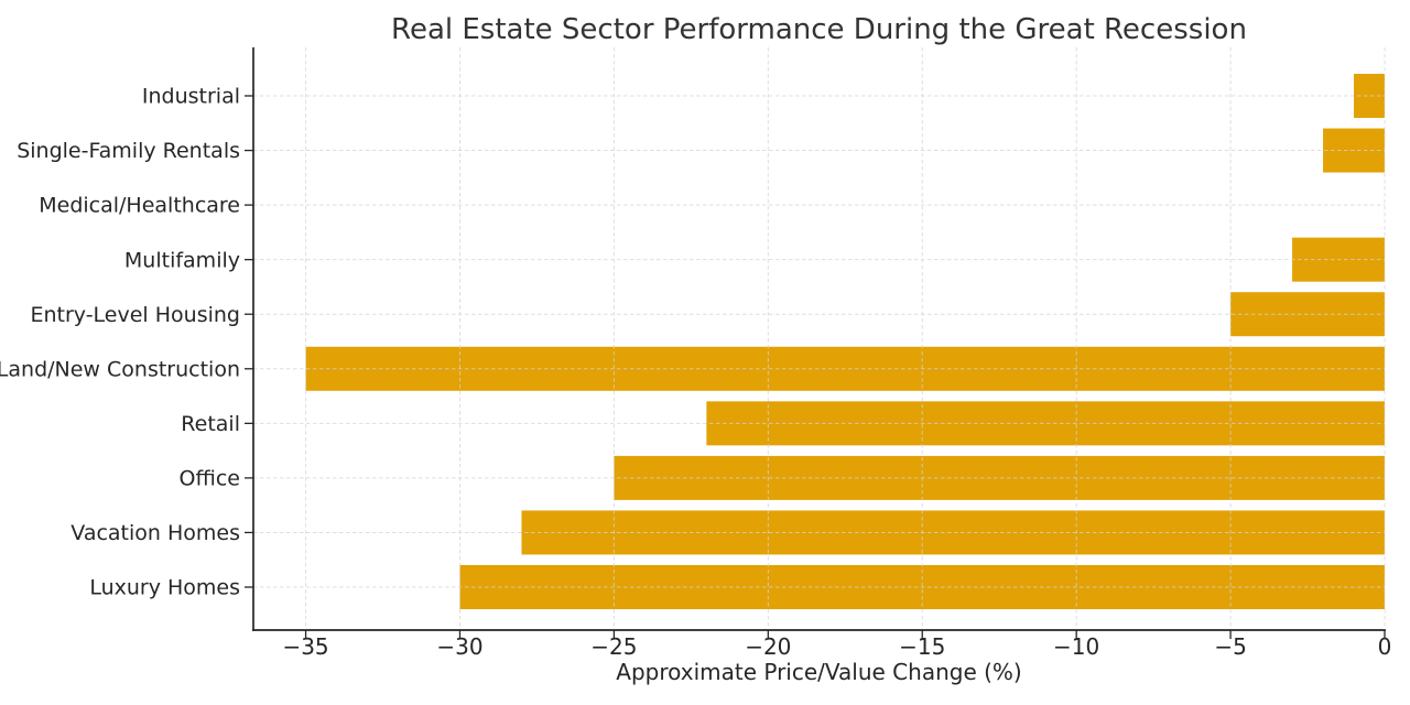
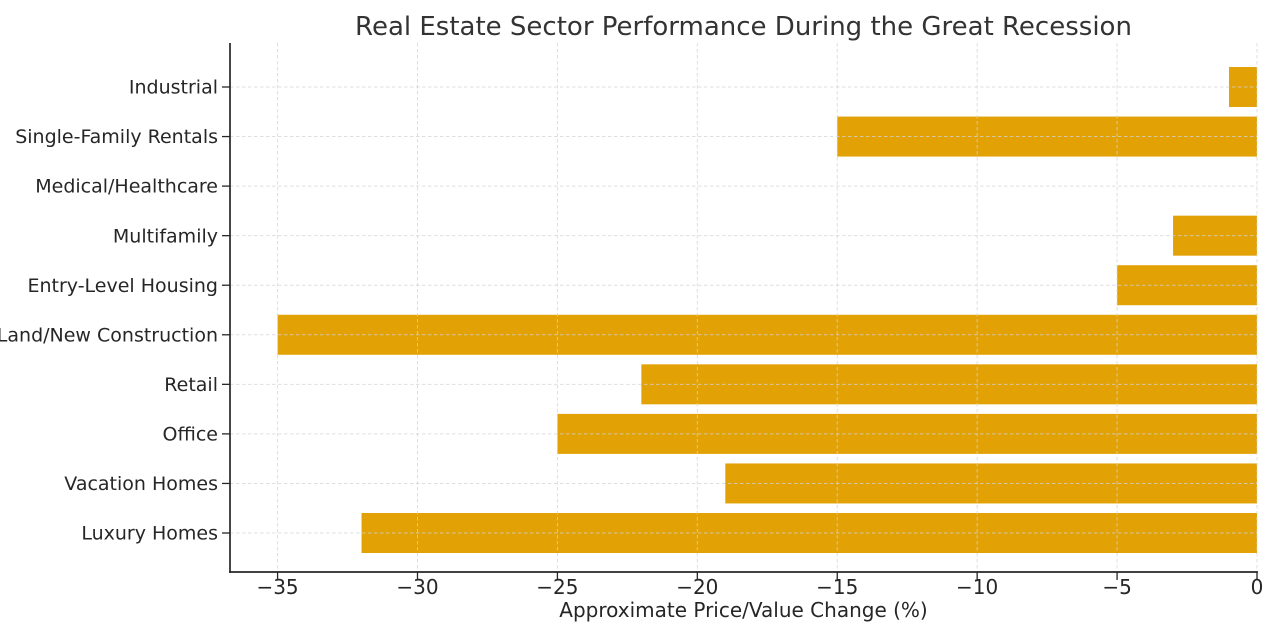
Single-Family Rentals: -2 -> -15
Vacation Homes: -28 -> -19
Luxury Homes: -30 -> -32
